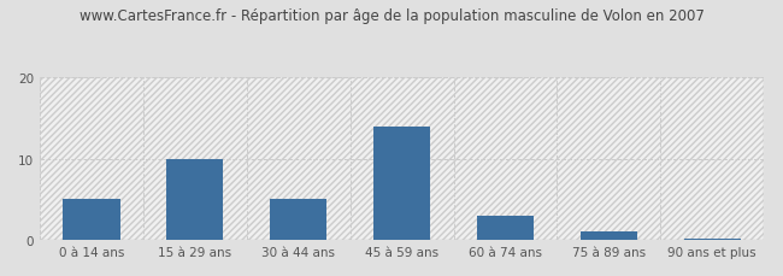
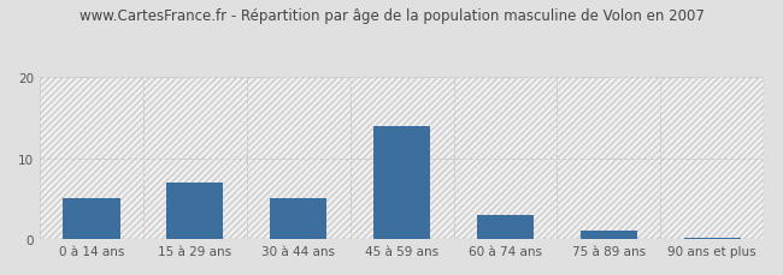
15 à 29 ans: 10.0 -> 7.0
